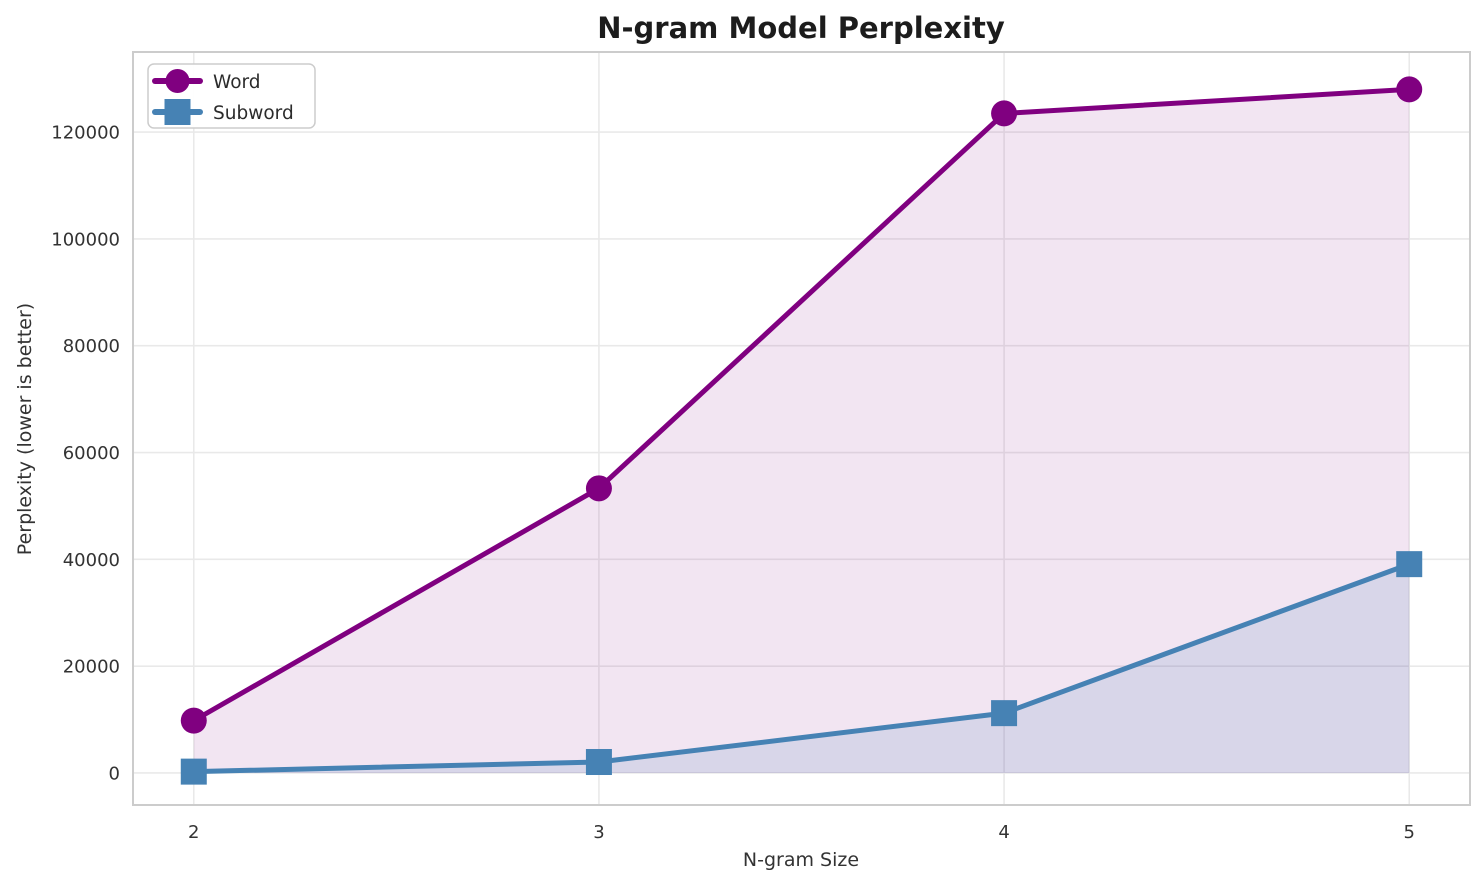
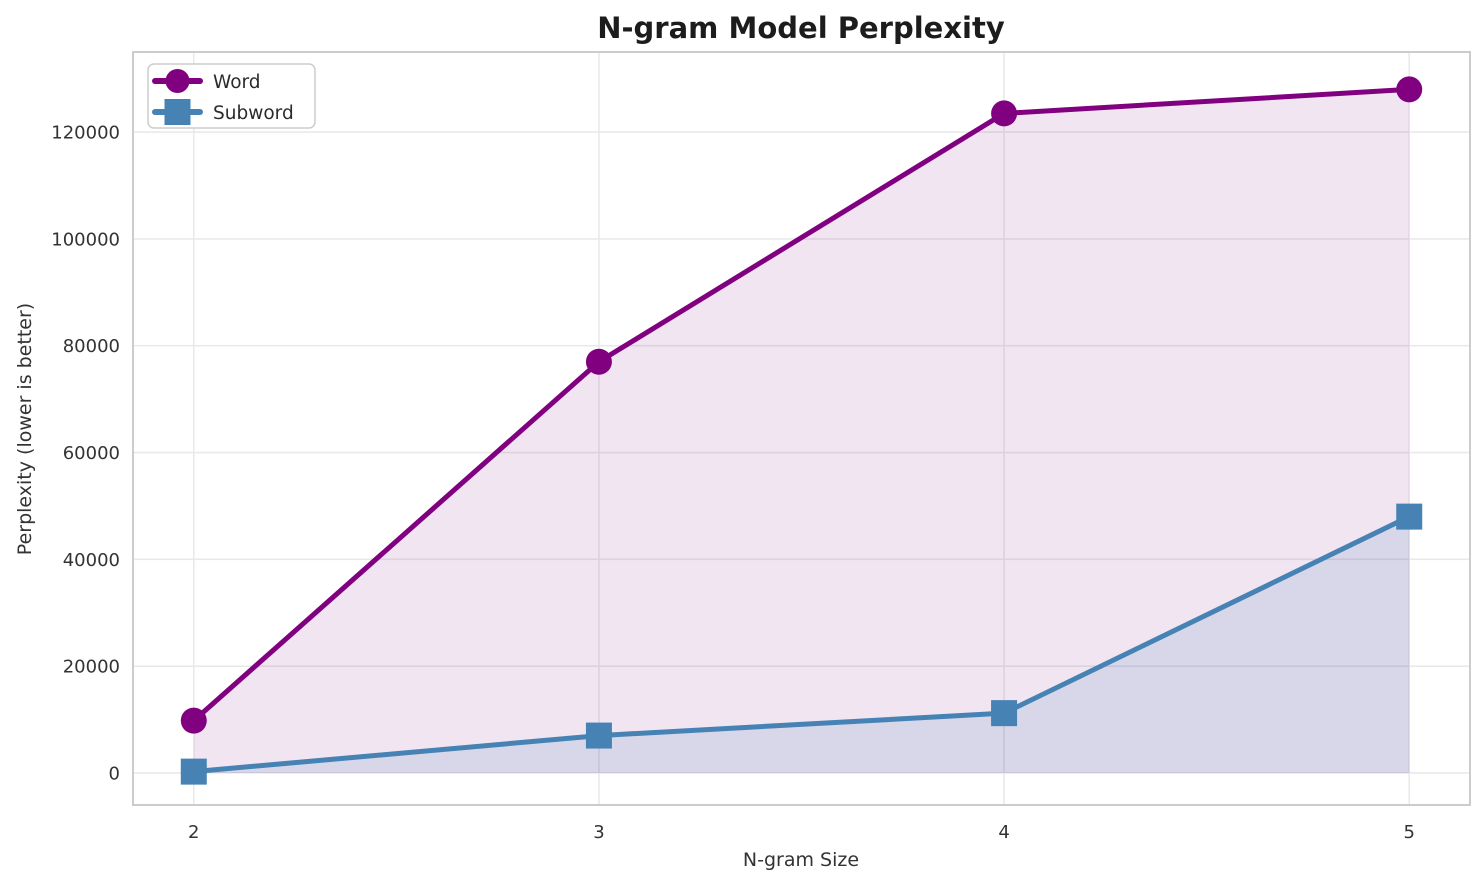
Word/3: 53000 -> 77000
Subword/3: 2000 -> 7000
Subword/5: 39000 -> 48000
